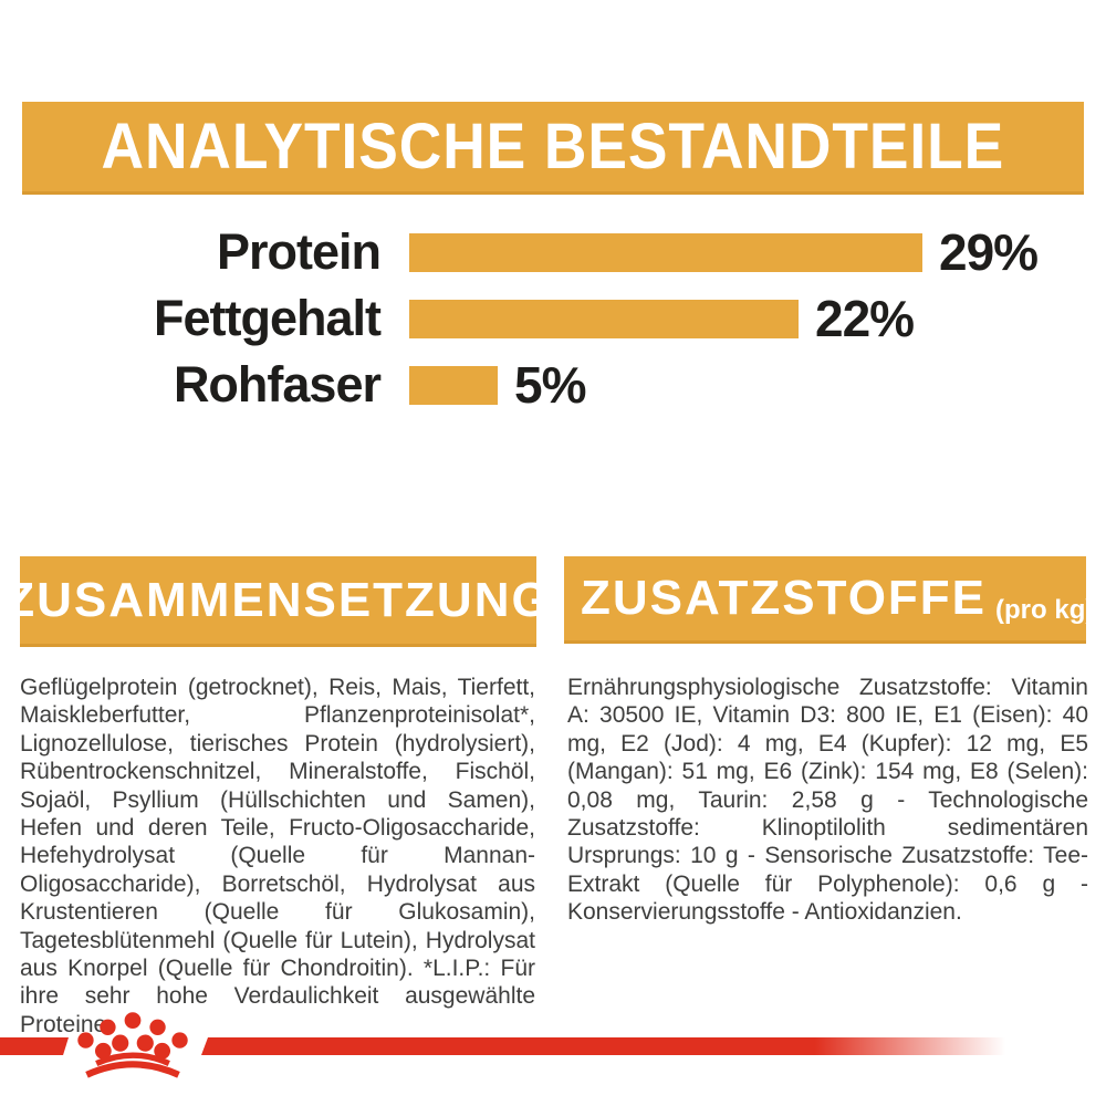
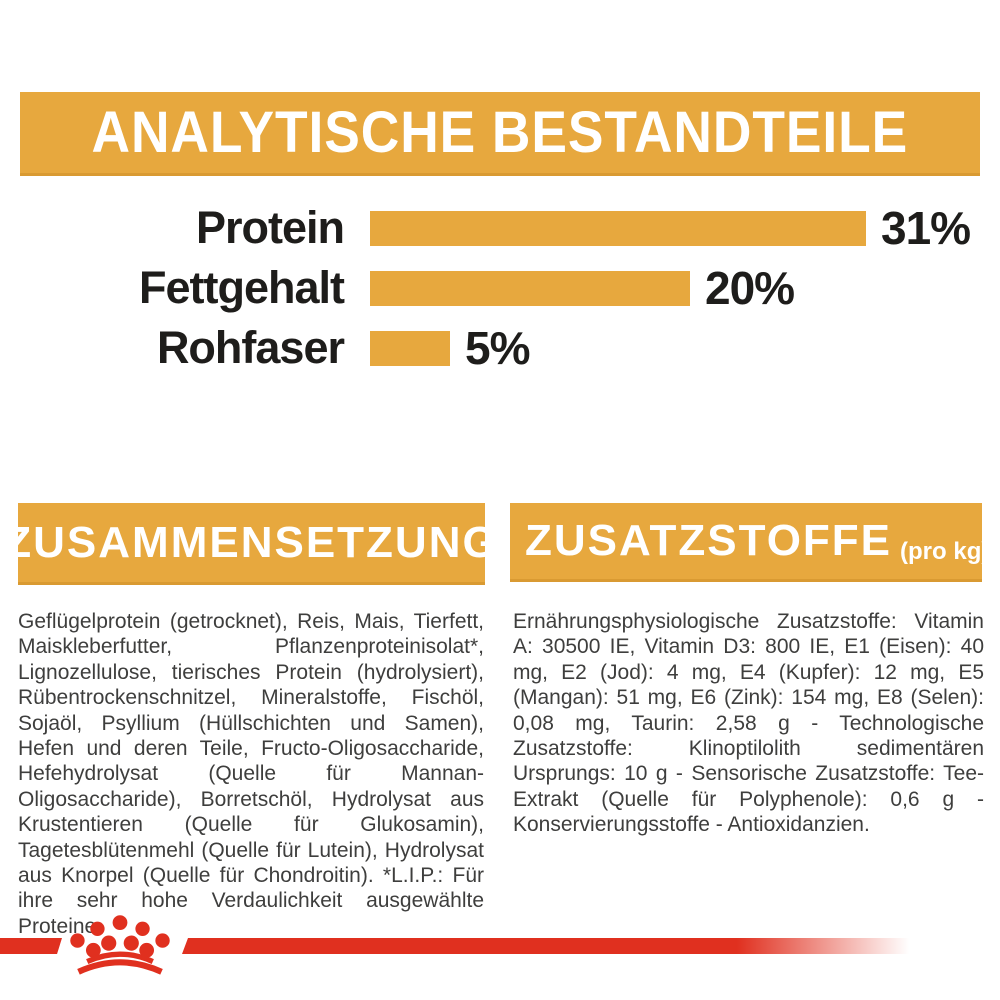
Protein: 29% -> 31%
Fettgehalt: 22% -> 20%
